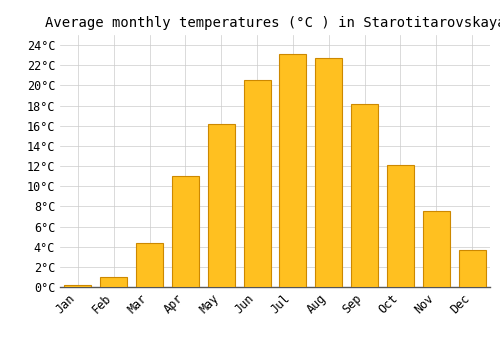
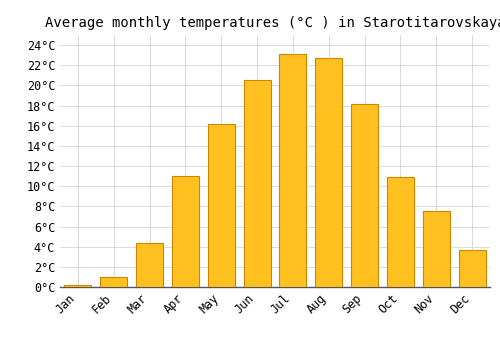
Oct: 12.1°C -> 10.9°C
